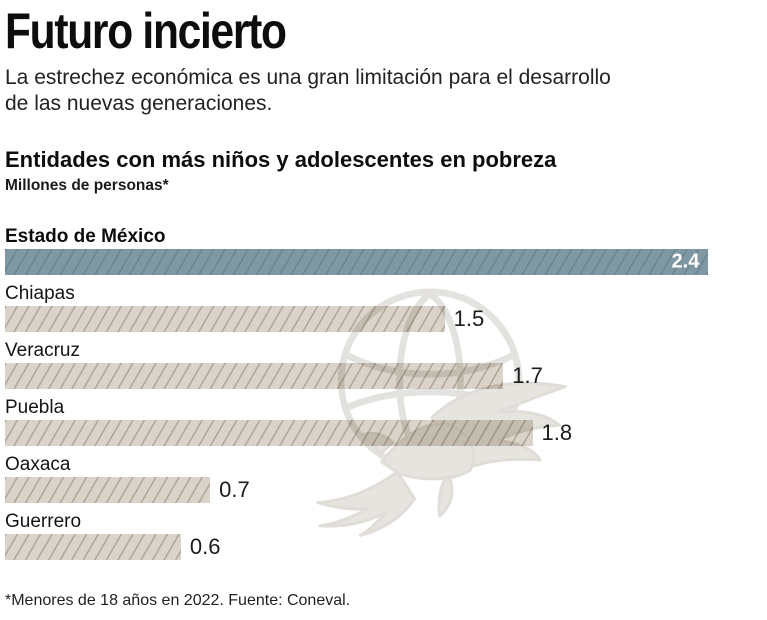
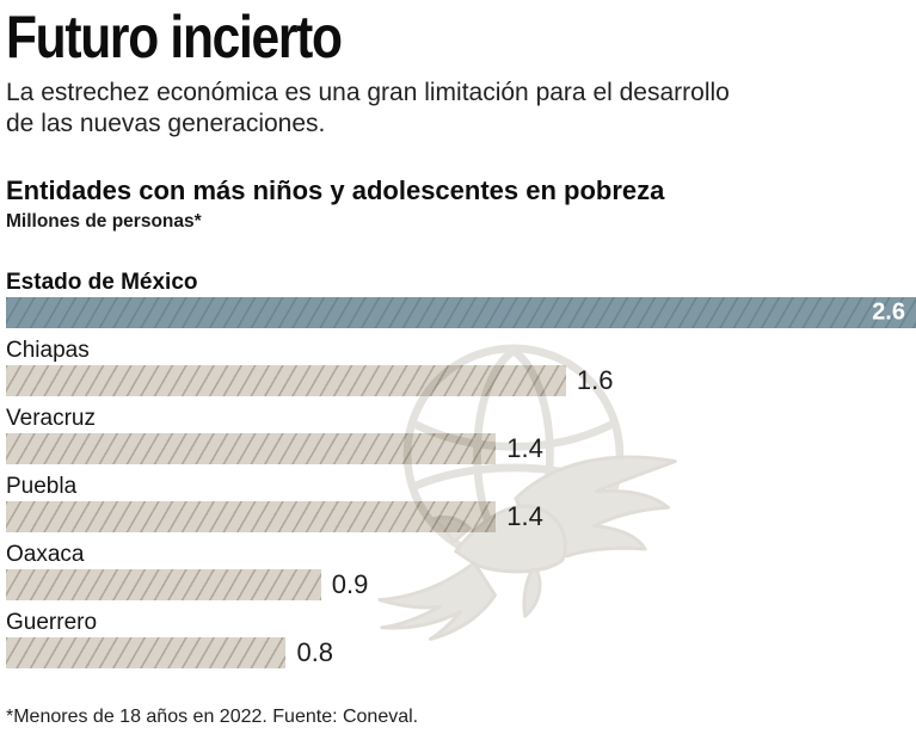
Estado de México: 2.4 -> 2.6
Chiapas: 1.5 -> 1.6
Veracruz: 1.7 -> 1.4
Puebla: 1.8 -> 1.4
Oaxaca: 0.7 -> 0.9
Guerrero: 0.6 -> 0.8
